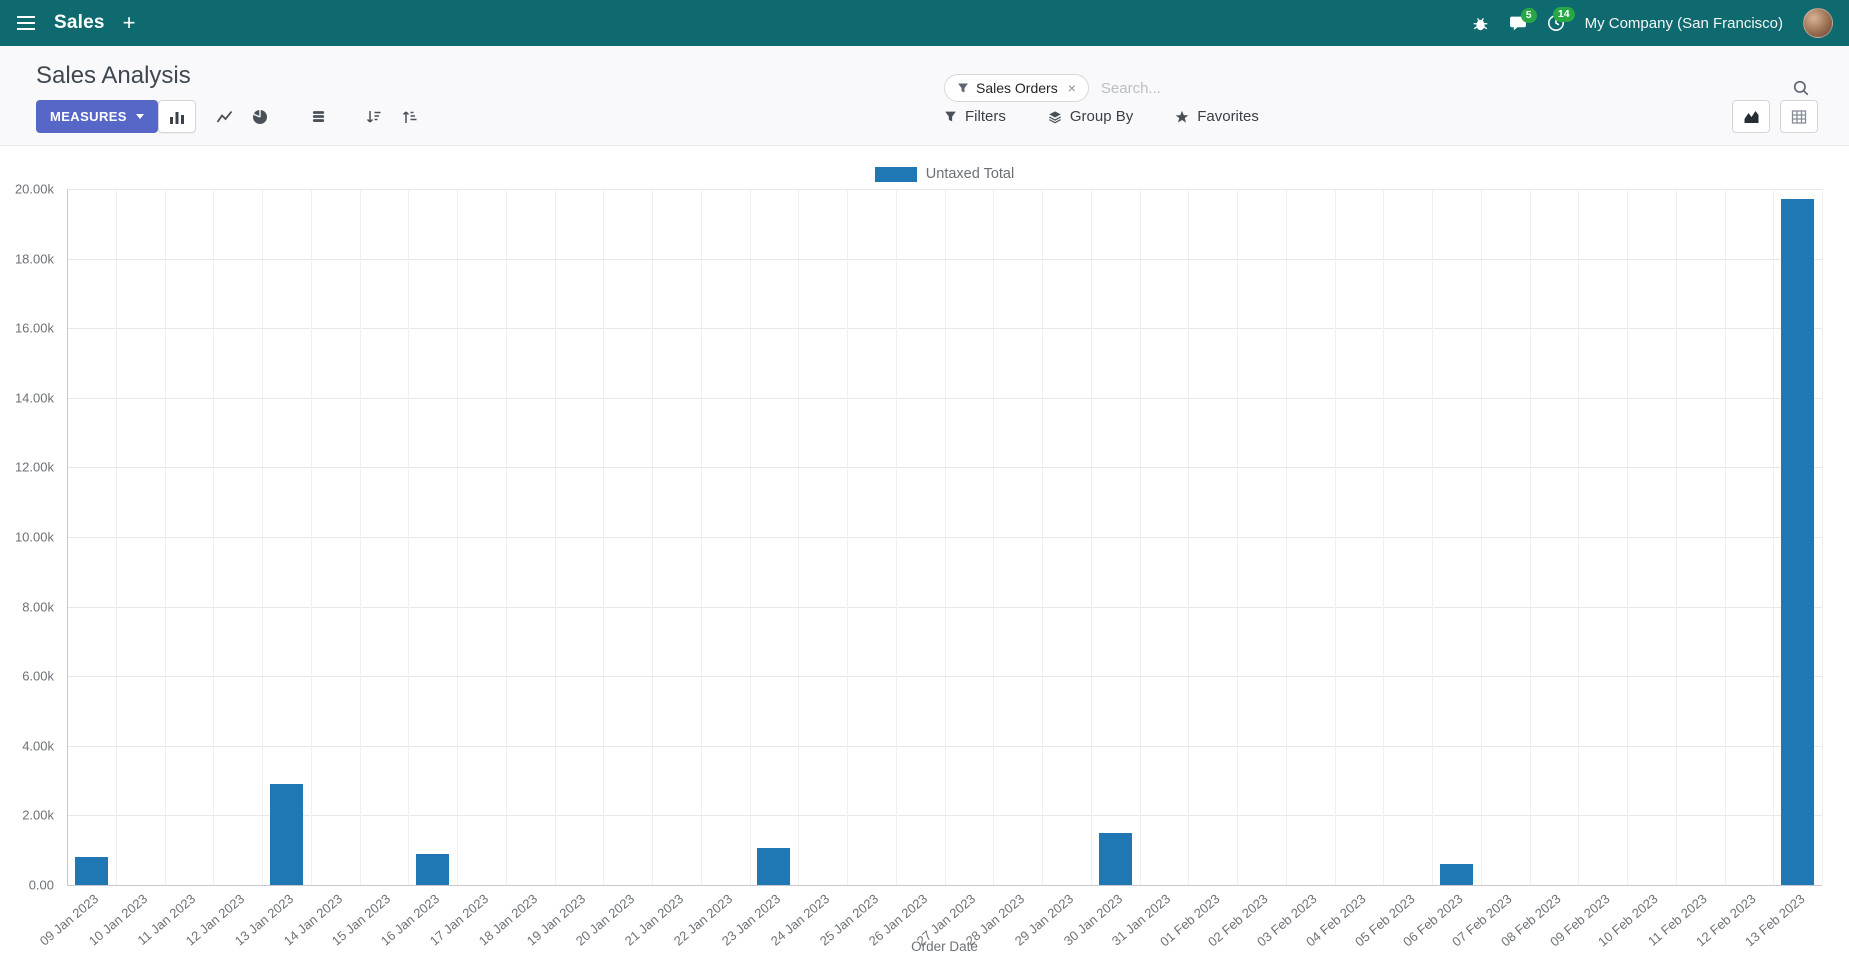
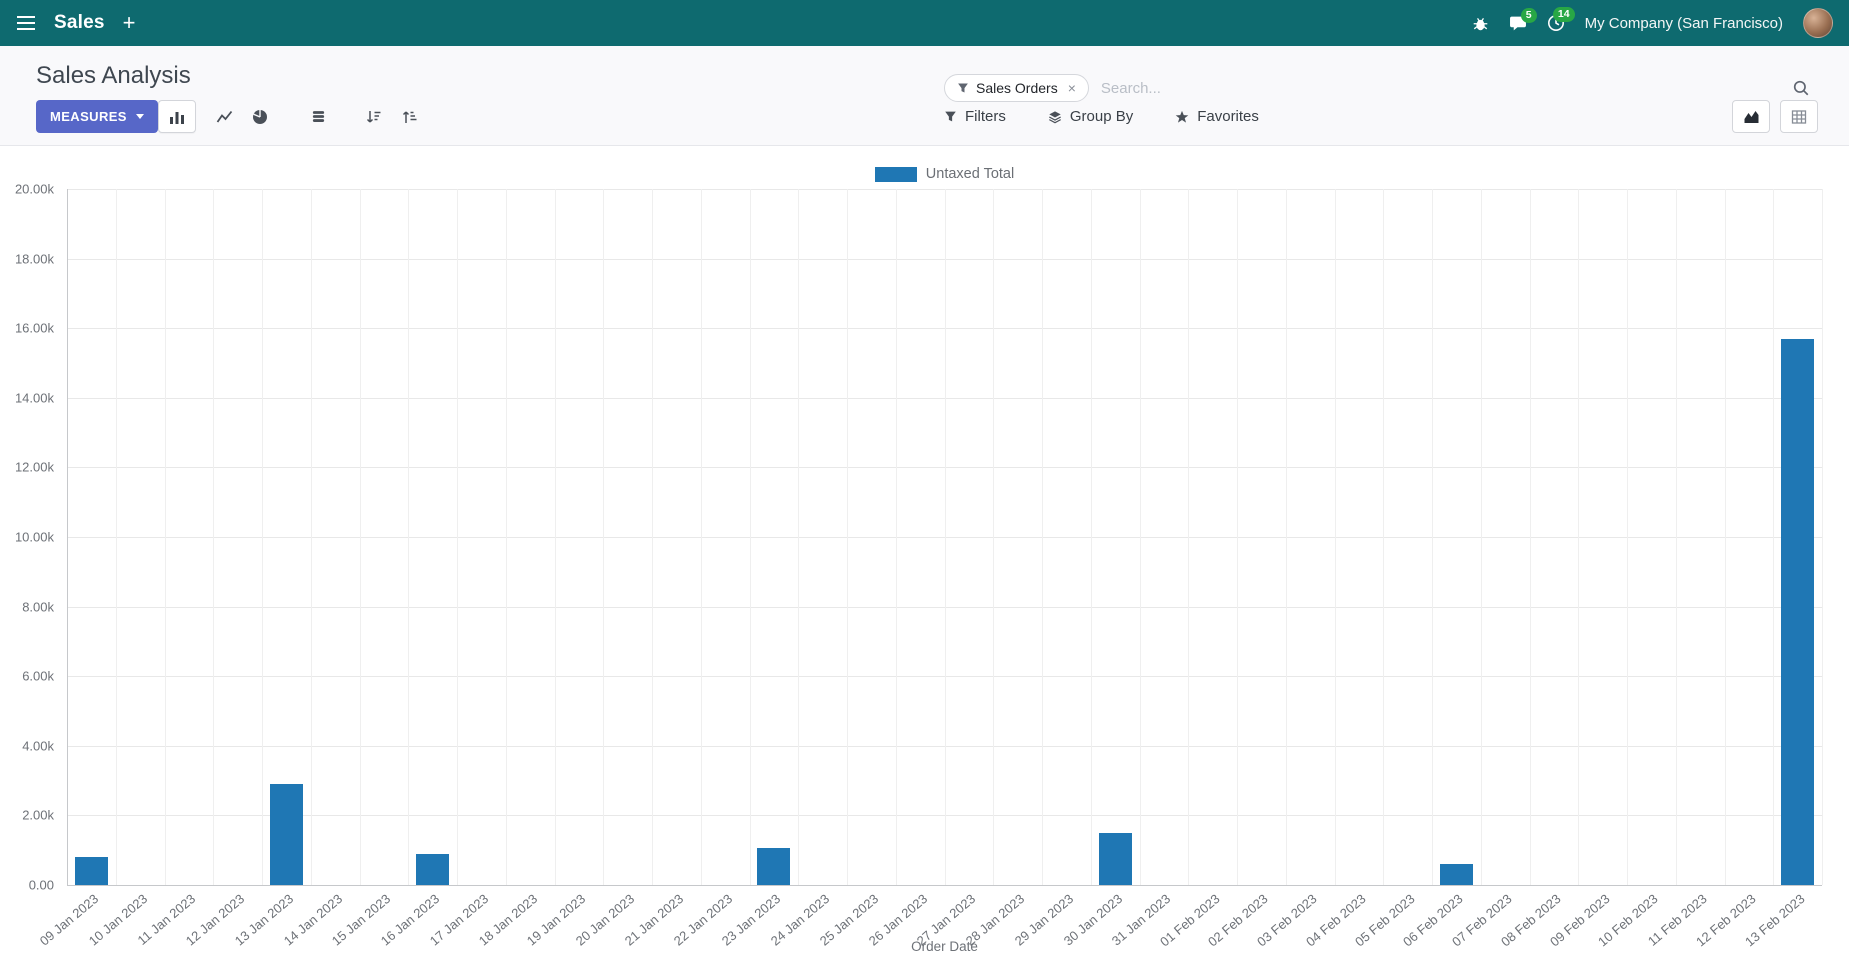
13 Feb 2023: 19.7k -> 15.7k
